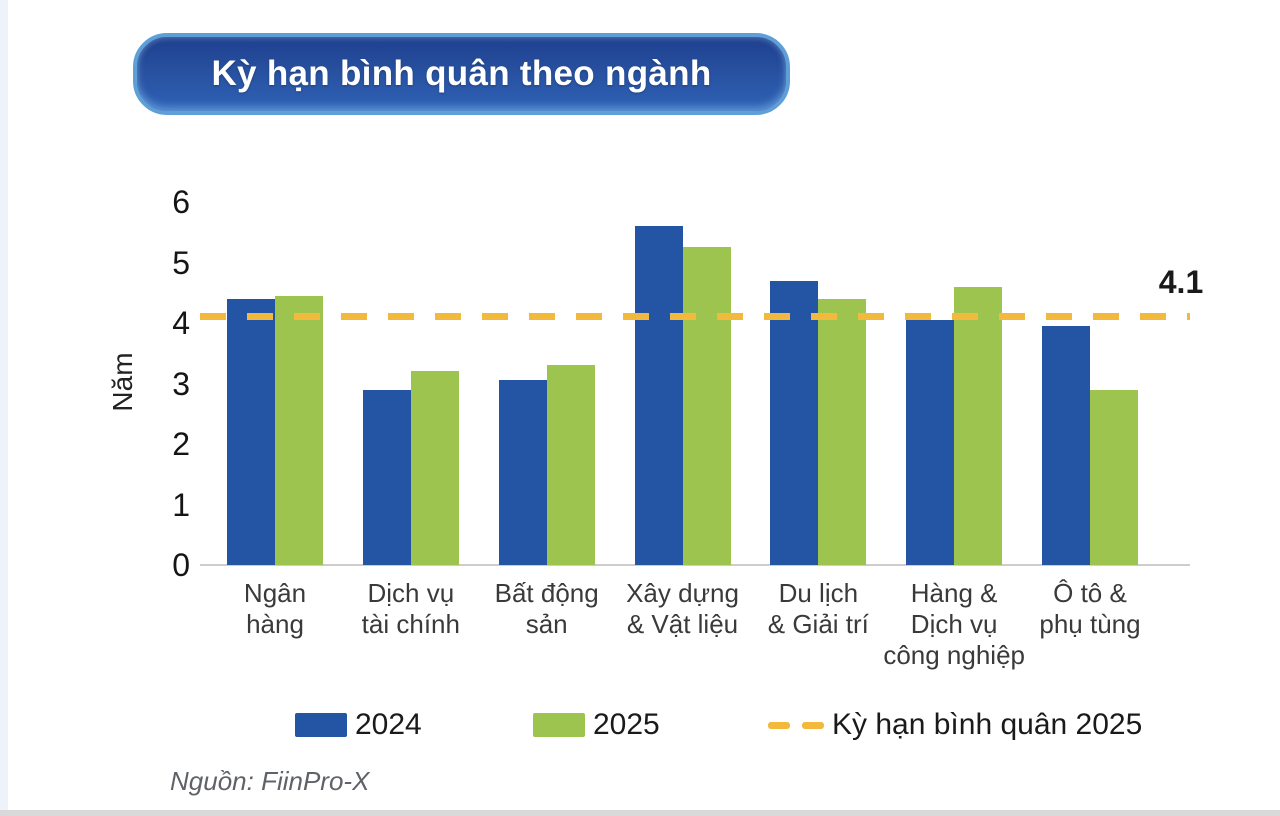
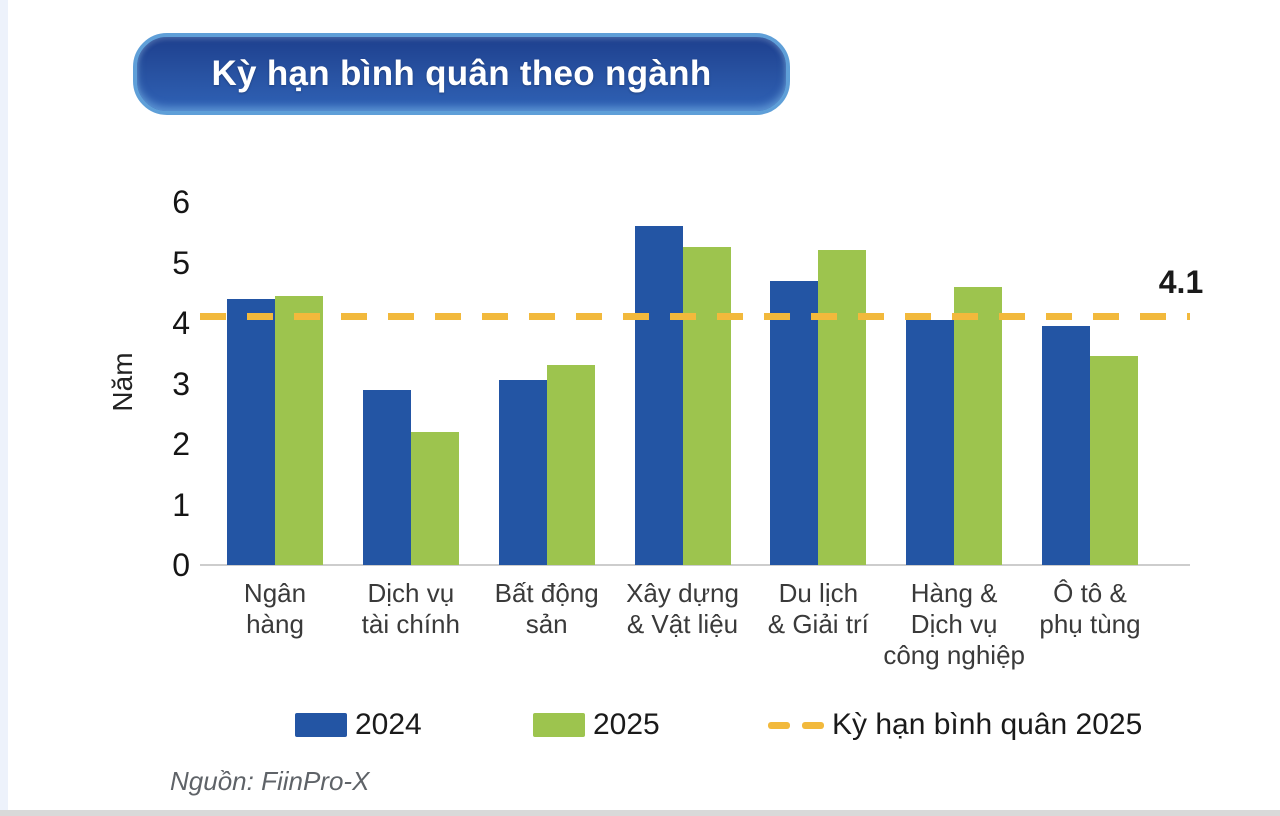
2025/Dịch vụ tài chính: 3.2 -> 2.2
2025/Du lịch & Giải trí: 4.4 -> 5.2
2025/Ô tô & phụ tùng: 2.9 -> 3.5
